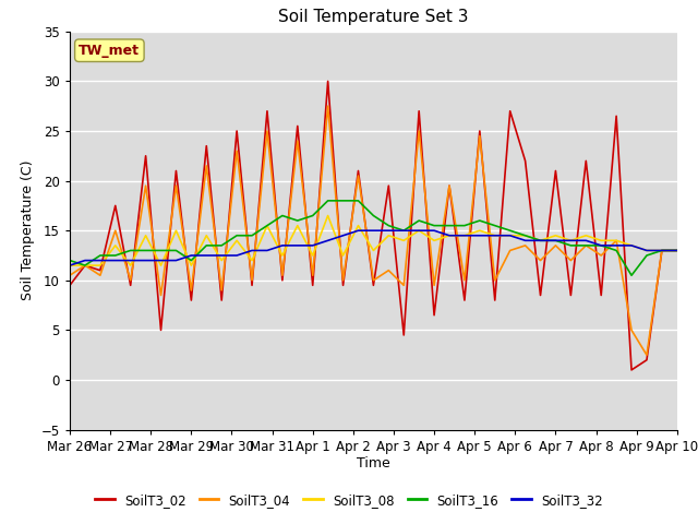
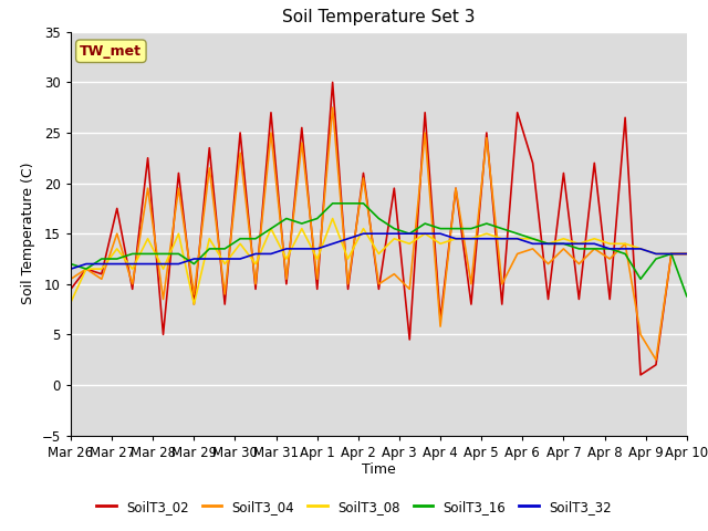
SoilT3_08/Mar 26: 11.5 -> 8.2
SoilT3_08/Mar 29: 11.5 -> 8.0
SoilT3_04/Apr 4: 9.5 -> 5.8
SoilT3_16/Apr 10: 13.0 -> 8.8
